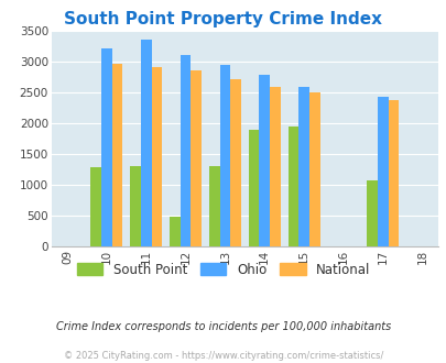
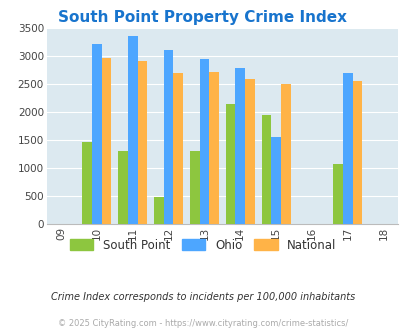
South Point/10: 1290 -> 1460
National/12: 2860 -> 2700
South Point/14: 1900 -> 2140
Ohio/15: 2600 -> 1560
Ohio/17: 2430 -> 2700
National/17: 2370 -> 2560
